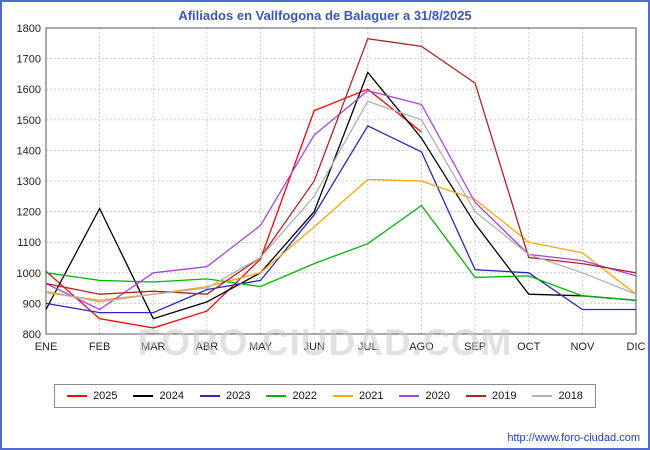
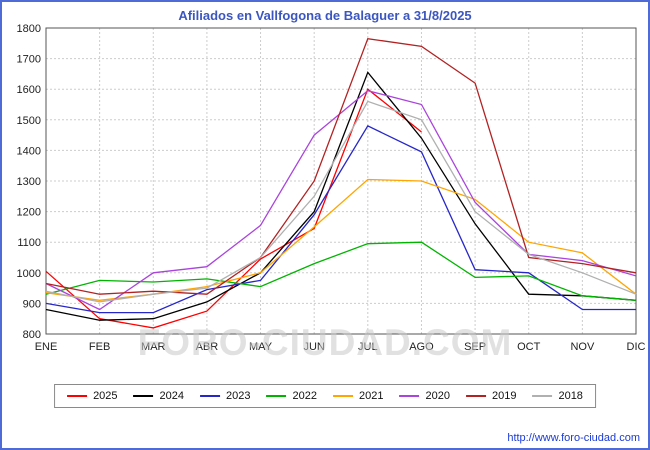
2022/ENE: 1000 -> 930
2024/FEB: 1210 -> 840
2025/JUN: 1530 -> 1140
2022/AGO: 1220 -> 1100
